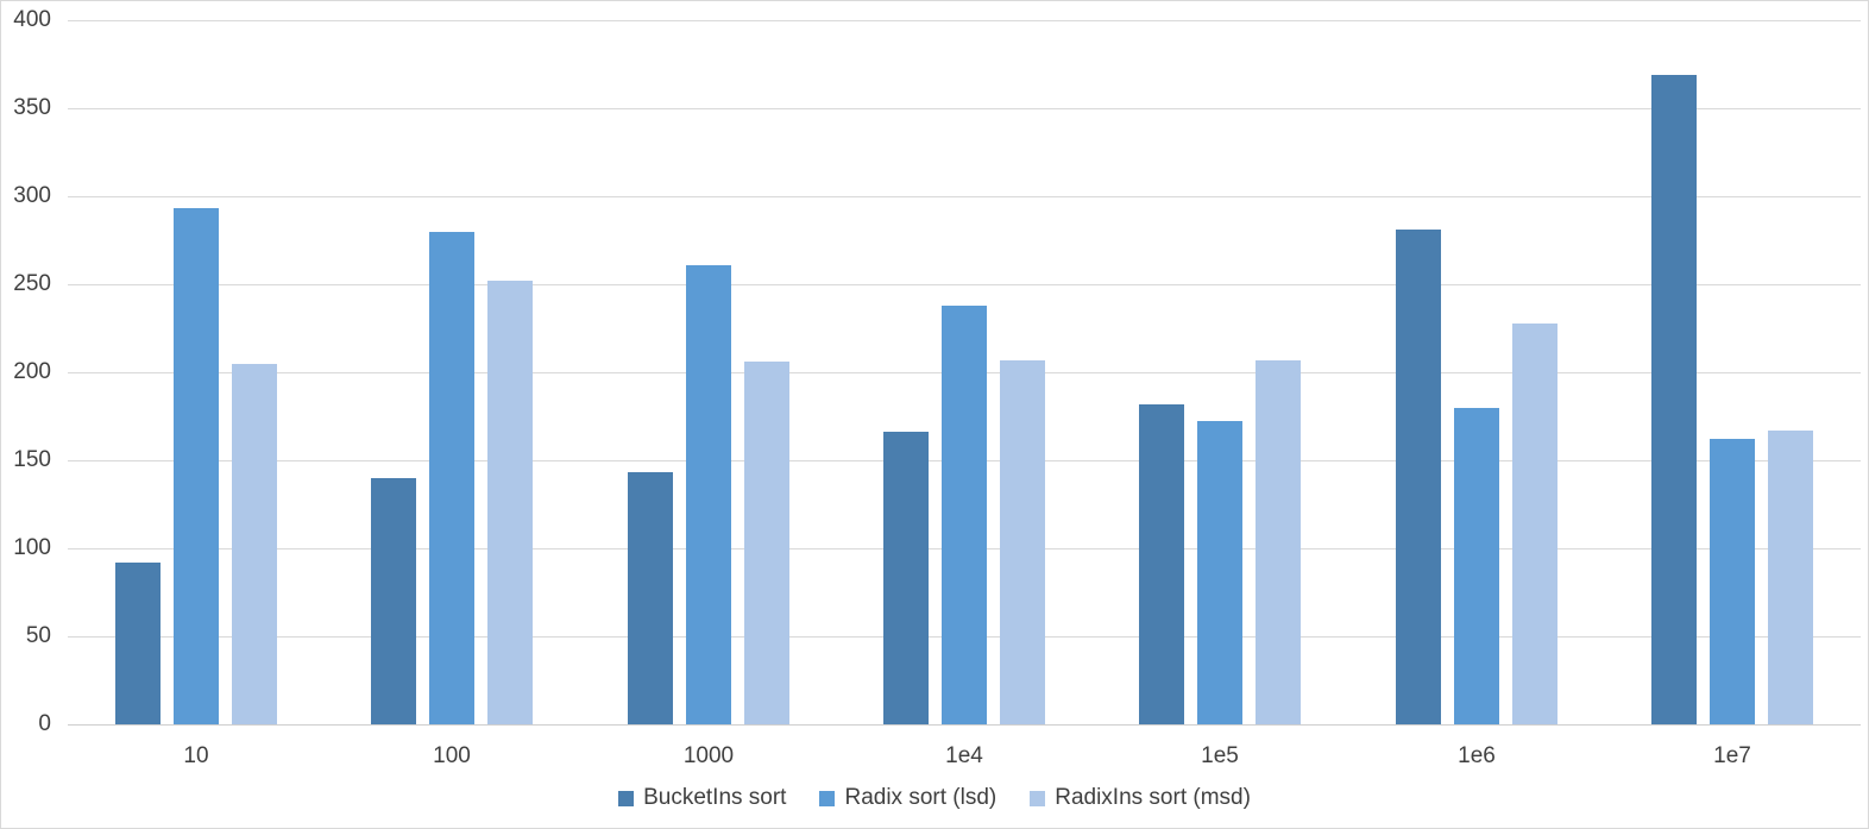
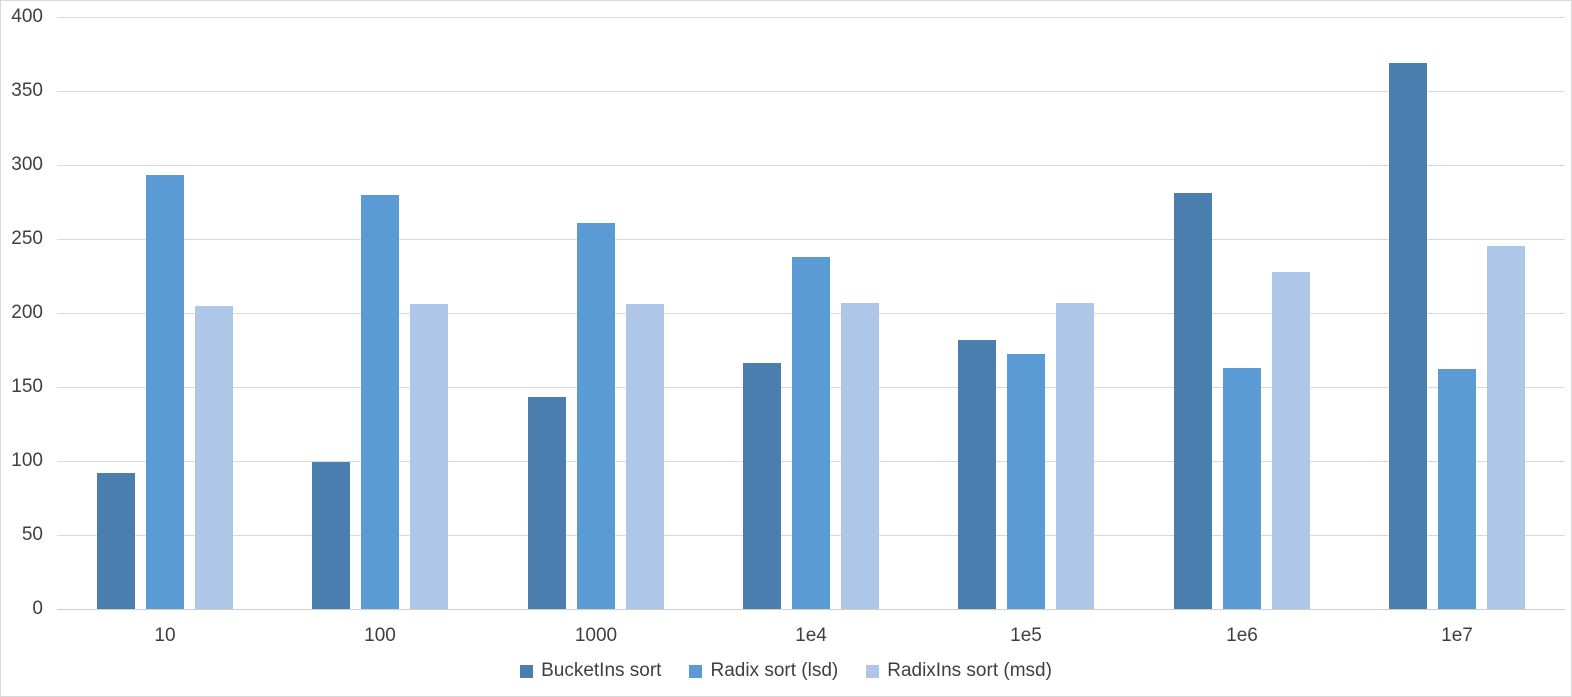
BucketIns sort/100: 140 -> 99
RadixIns sort (msd)/100: 252 -> 206
Radix sort (lsd)/1e6: 180 -> 163
RadixIns sort (msd)/1e7: 167 -> 245
